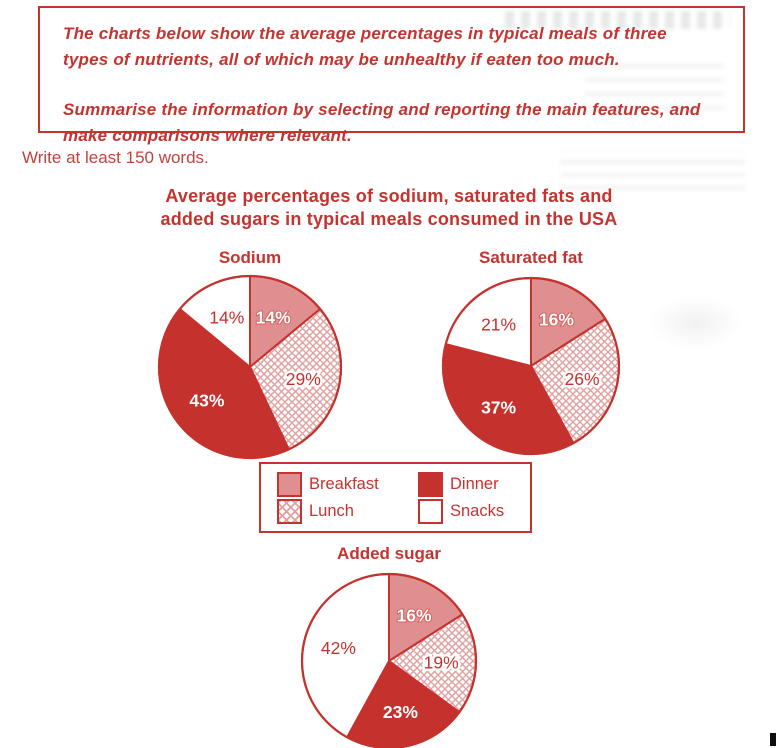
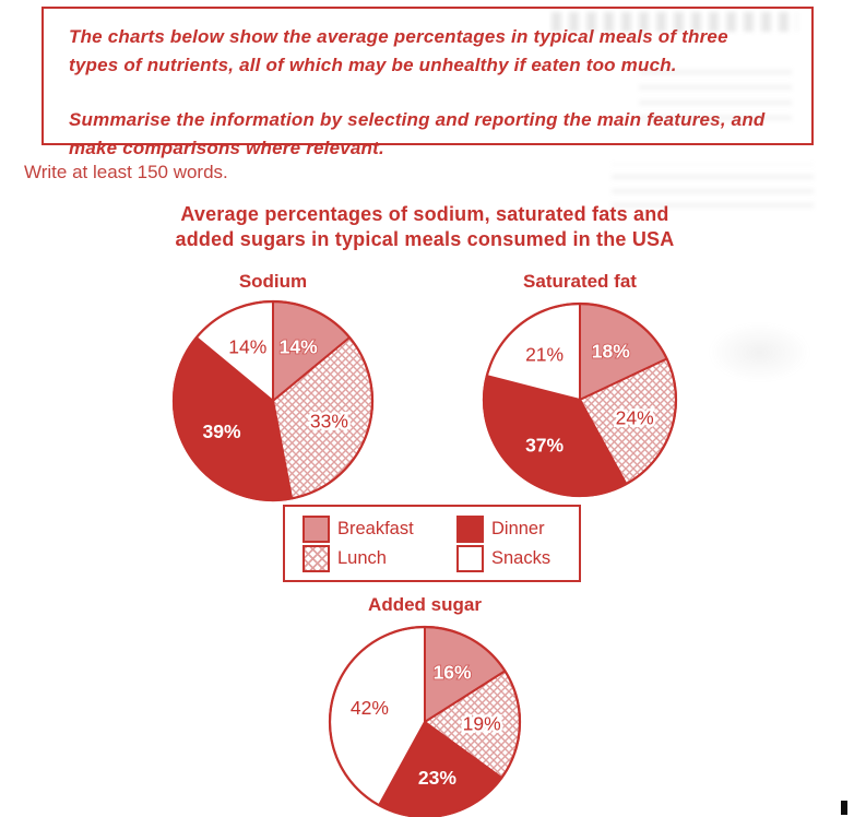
Sodium/Lunch: 29% -> 33%
Sodium/Dinner: 43% -> 39%
Saturated fat/Breakfast: 16% -> 18%
Saturated fat/Lunch: 26% -> 24%
